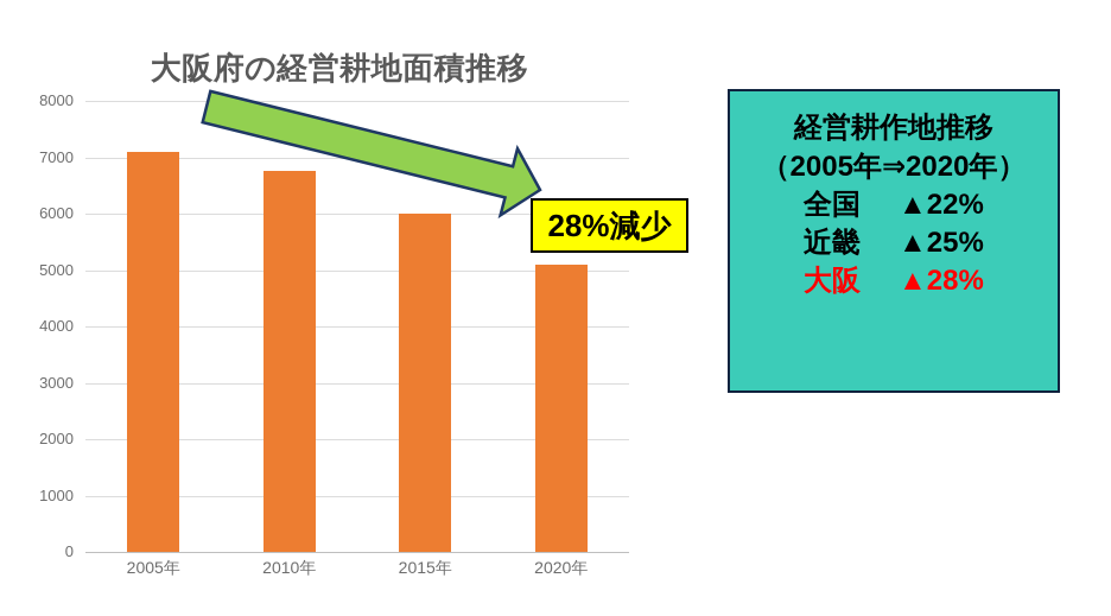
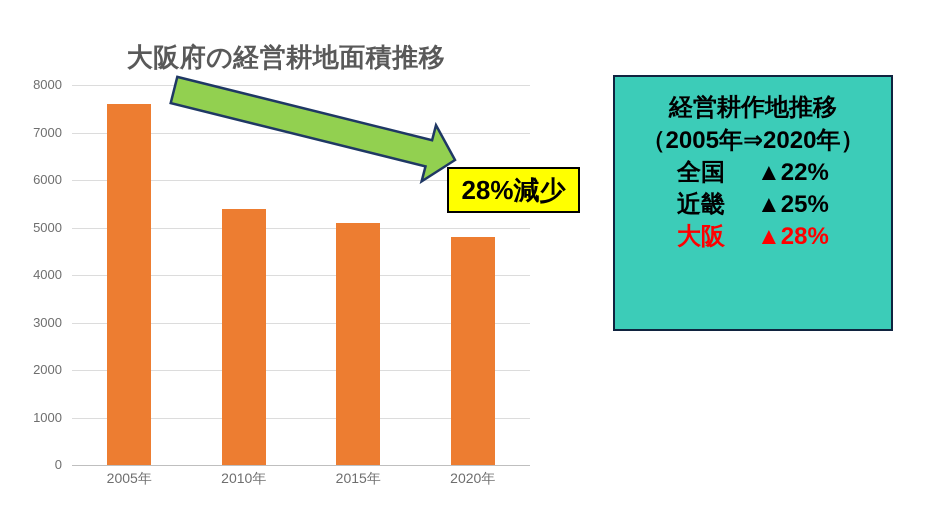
2005年: 7100 -> 7600
2010年: 6800 -> 5400
2015年: 6000 -> 5100
2020年: 5100 -> 4800
